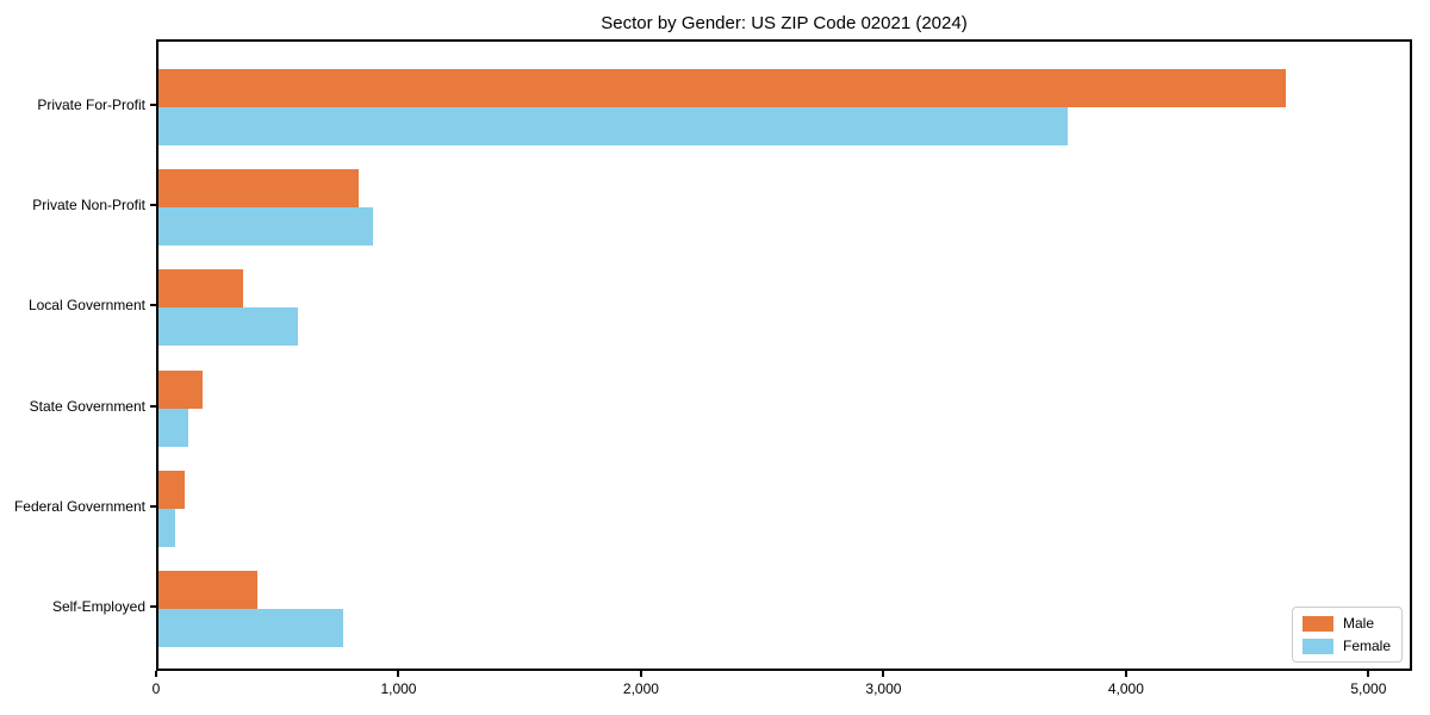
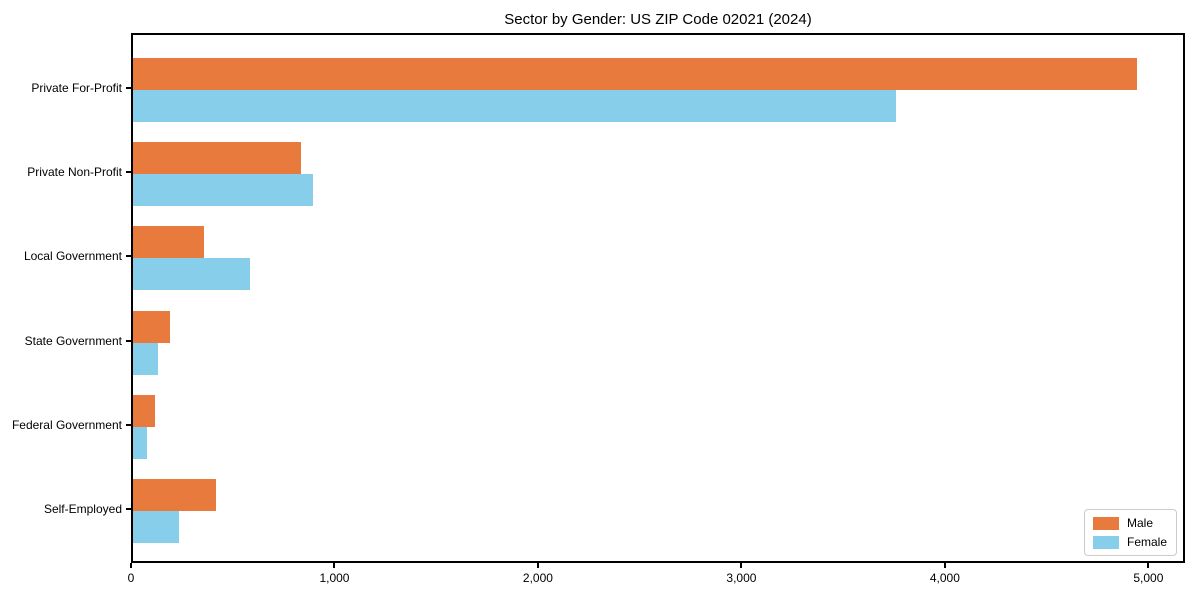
Male/Private For-Profit: 4650 -> 4940
Female/Self-Employed: 760 -> 220
